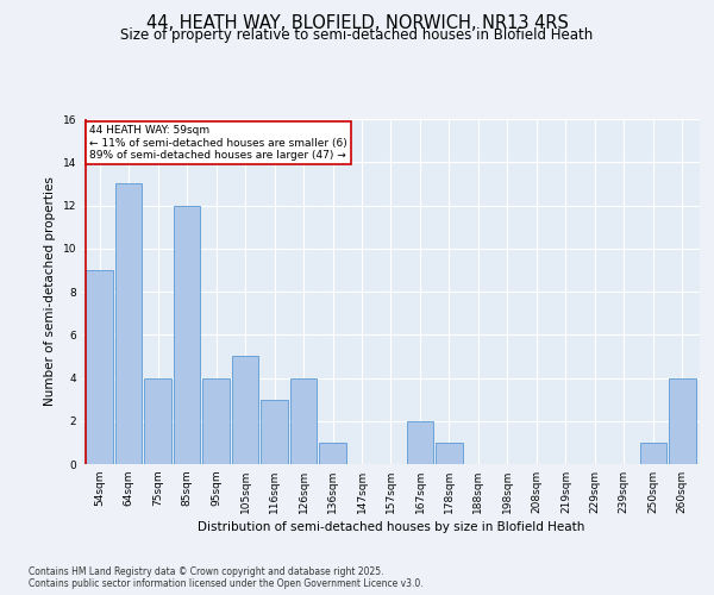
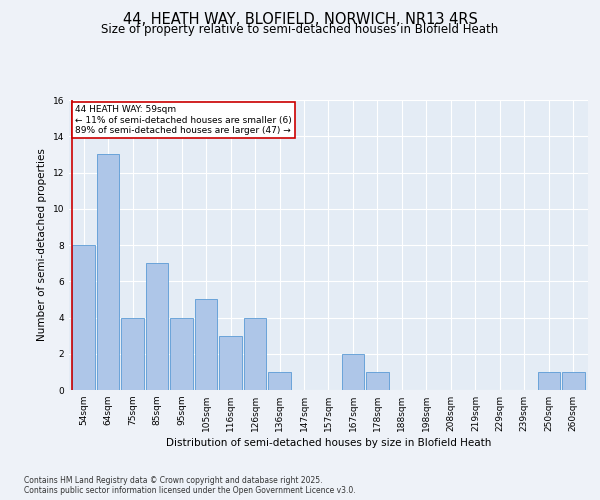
54sqm: 9 -> 8
85sqm: 12 -> 7
260sqm: 4 -> 1
